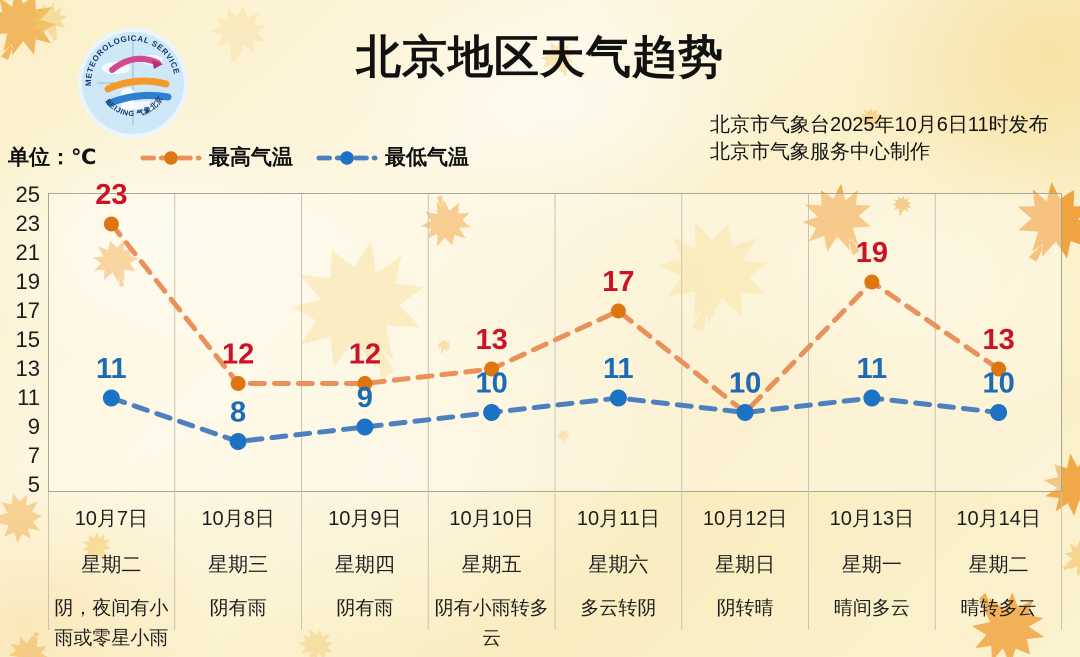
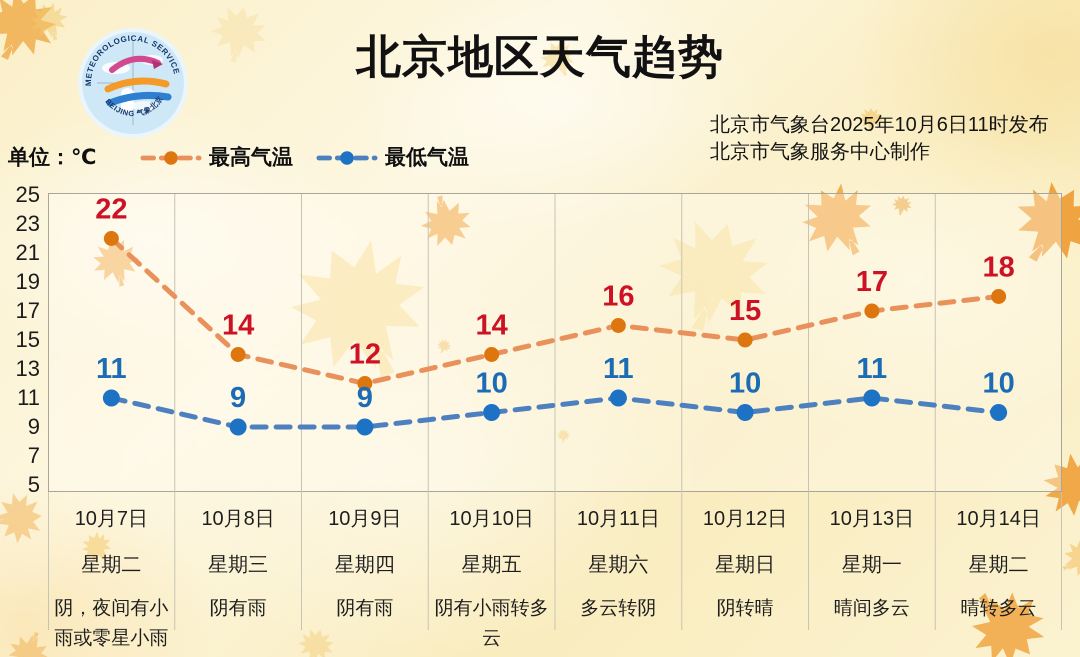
最高气温/10月7日: 23 -> 22
最高气温/10月8日: 12 -> 14
最低气温/10月8日: 8 -> 9
最高气温/10月10日: 13 -> 14
最高气温/10月11日: 17 -> 16
最高气温/10月12日: 10 -> 15
最高气温/10月13日: 19 -> 17
最高气温/10月14日: 13 -> 18
